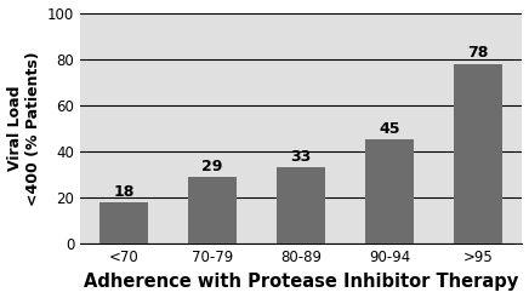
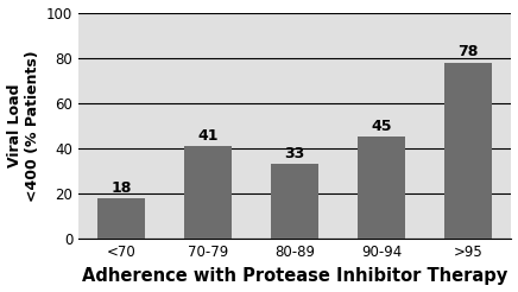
70-79: 29 -> 41
